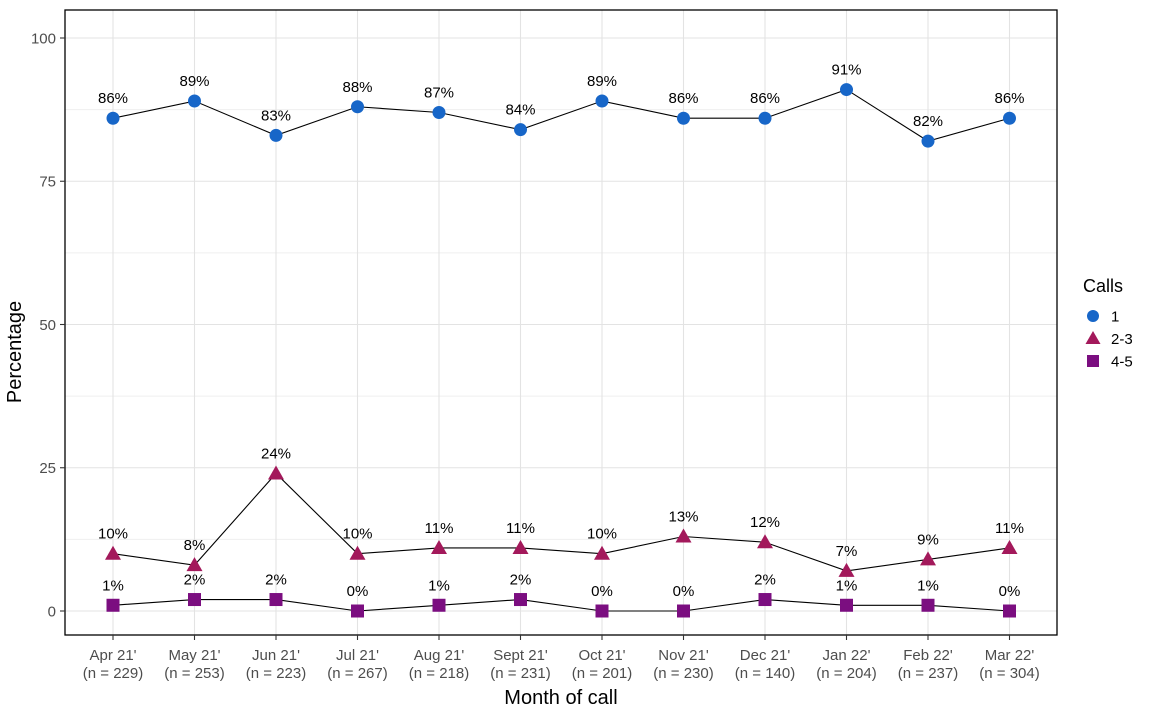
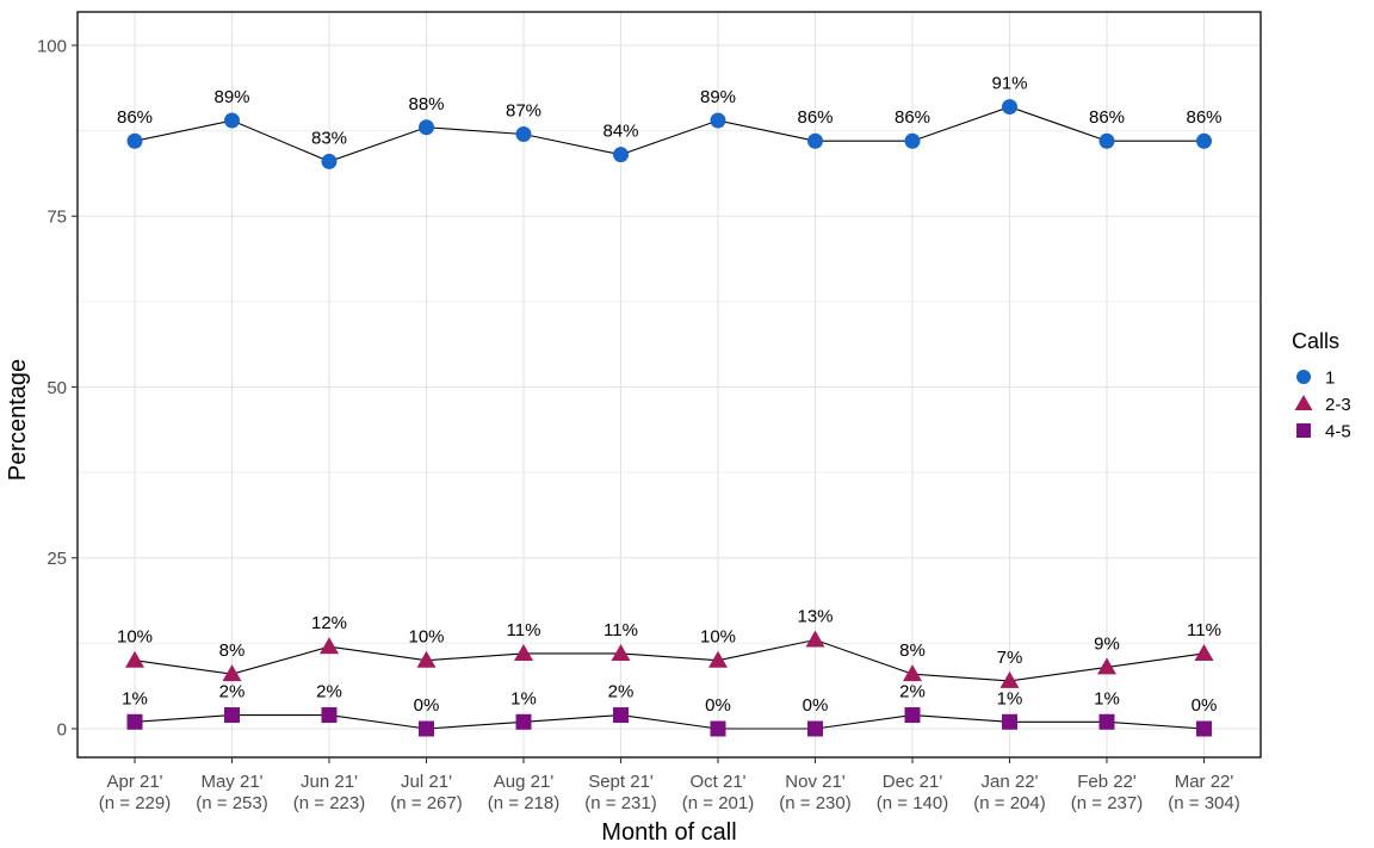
2-3/Jun 21': 24% -> 12%
2-3/Dec 21': 12% -> 8%
1/Feb 22': 82% -> 86%
